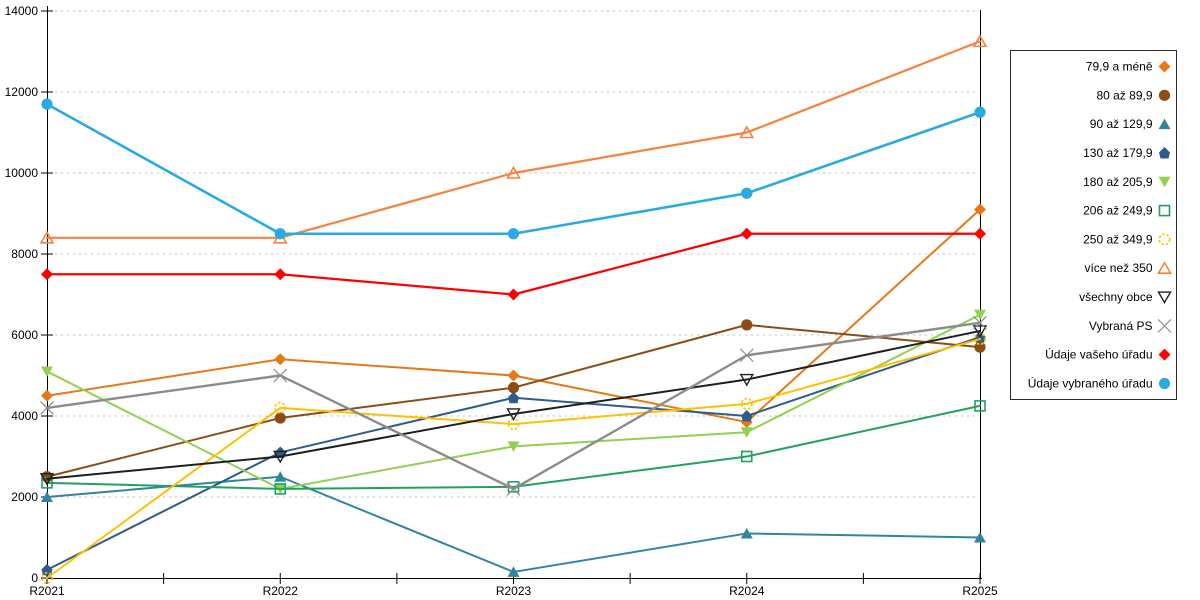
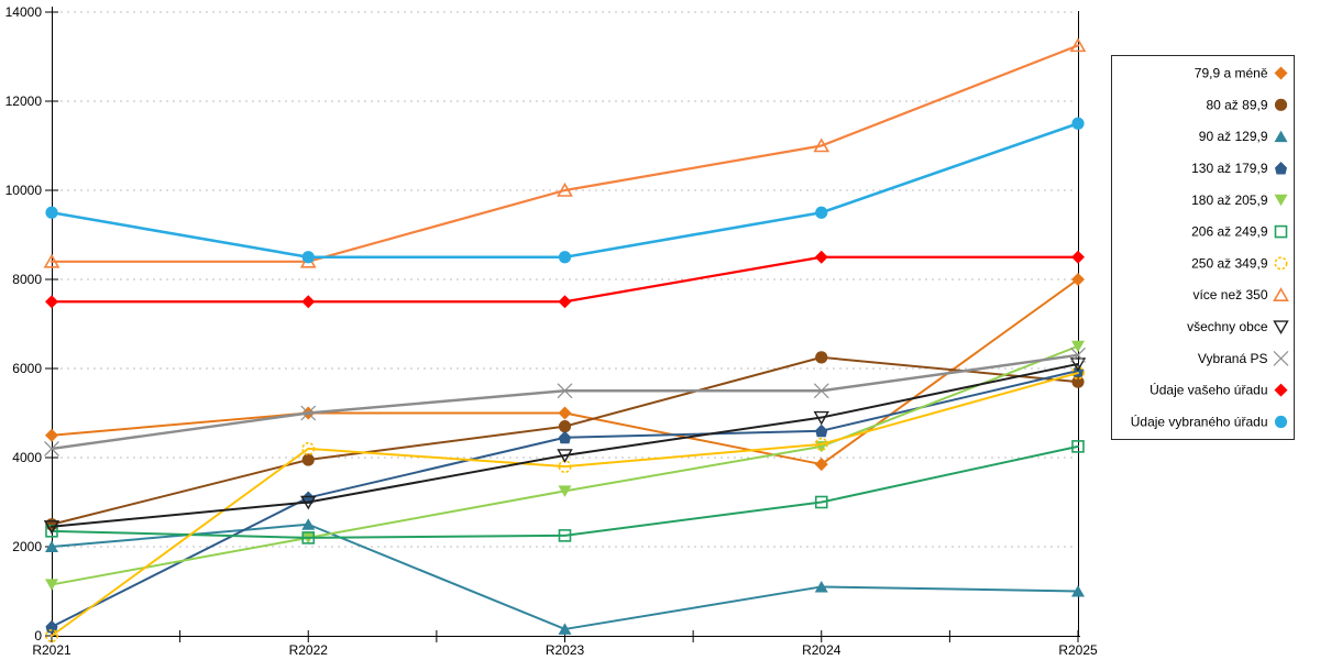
180 až 205,9/R2021: 5100 -> 1200
Údaje vybraného úřadu/R2021: 11700 -> 9500
79,9 a méně/R2022: 5400 -> 5000
Vybraná PS/R2023: 2200 -> 5500
Údaje vašeho úřadu/R2023: 7000 -> 7500
130 až 179,9/R2024: 4000 -> 4600
180 až 205,9/R2024: 3600 -> 4200
79,9 a méně/R2025: 9100 -> 8000
